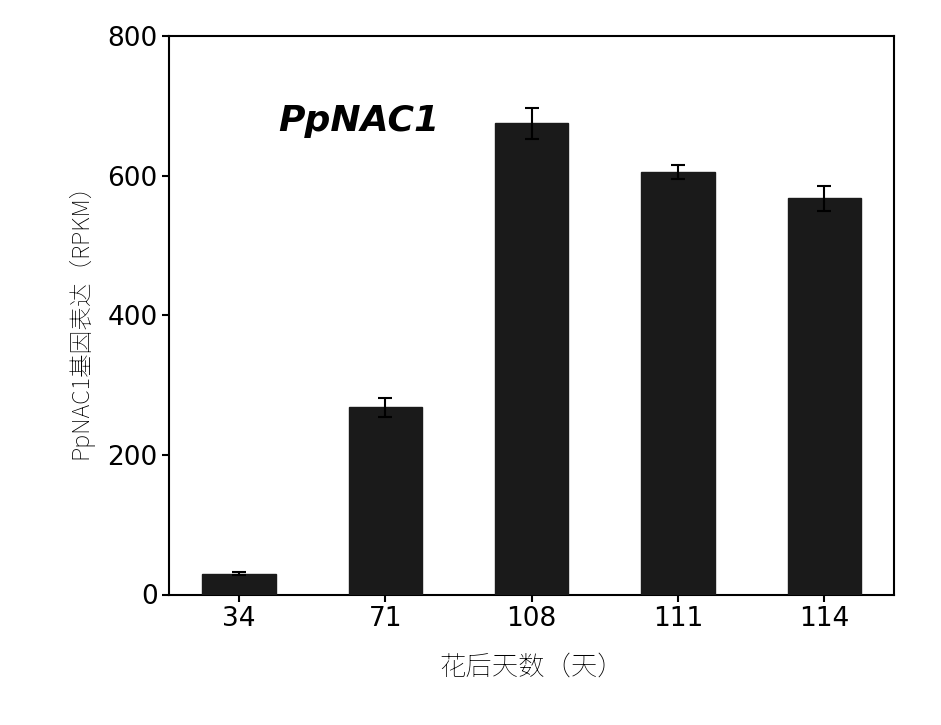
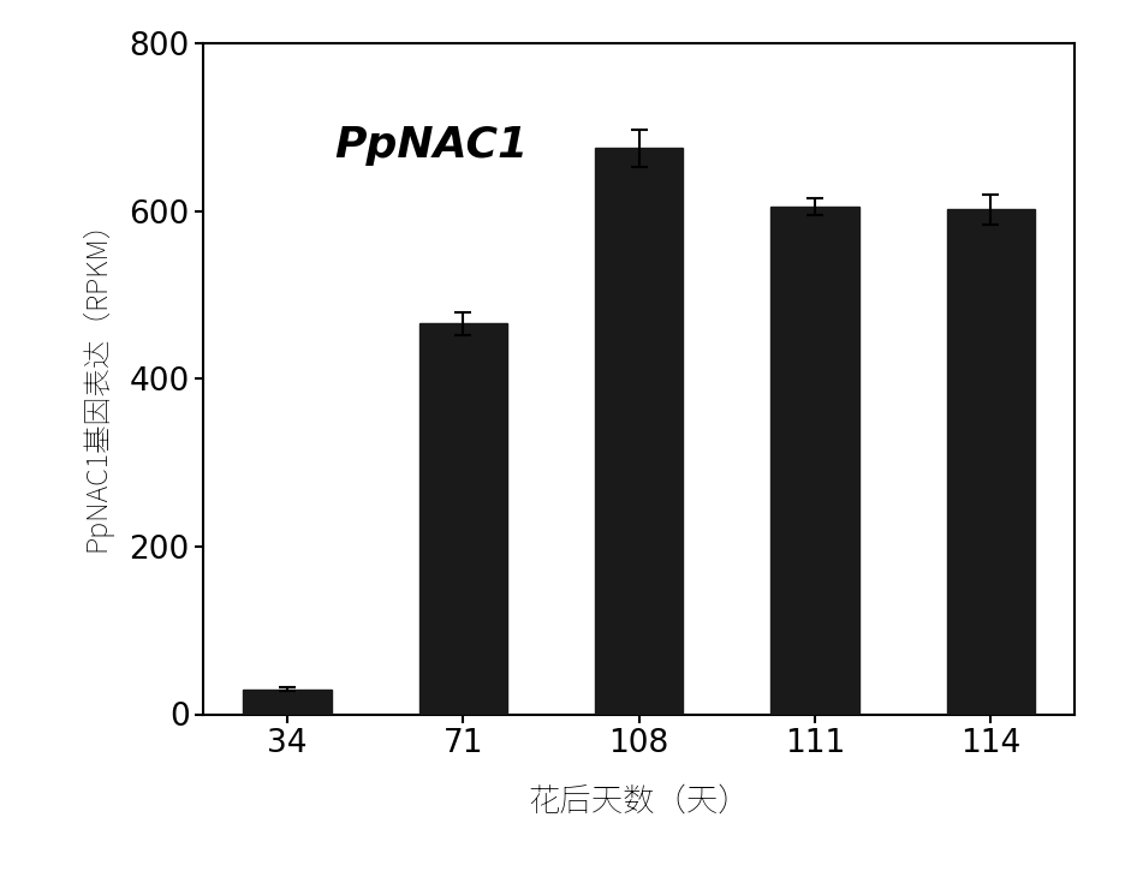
71: 268 -> 466
114: 568 -> 602
